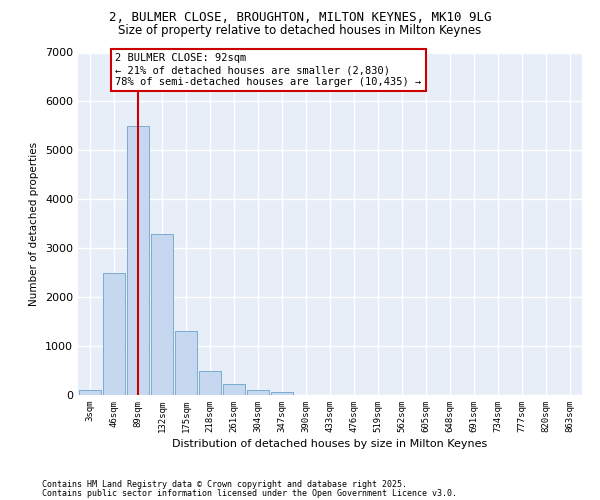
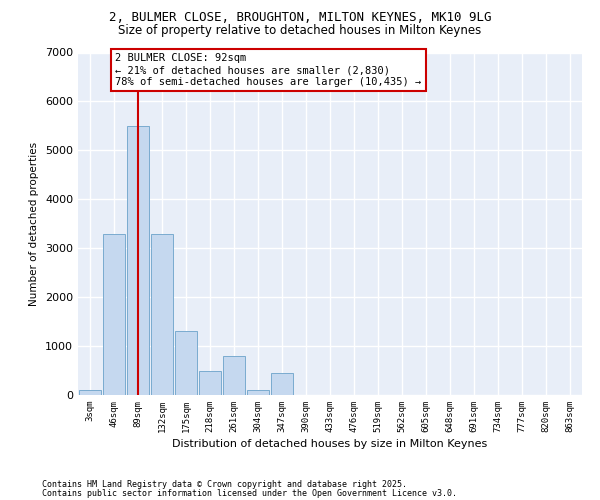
46sqm: 2500 -> 3300
261sqm: 220 -> 800
347sqm: 60 -> 450
